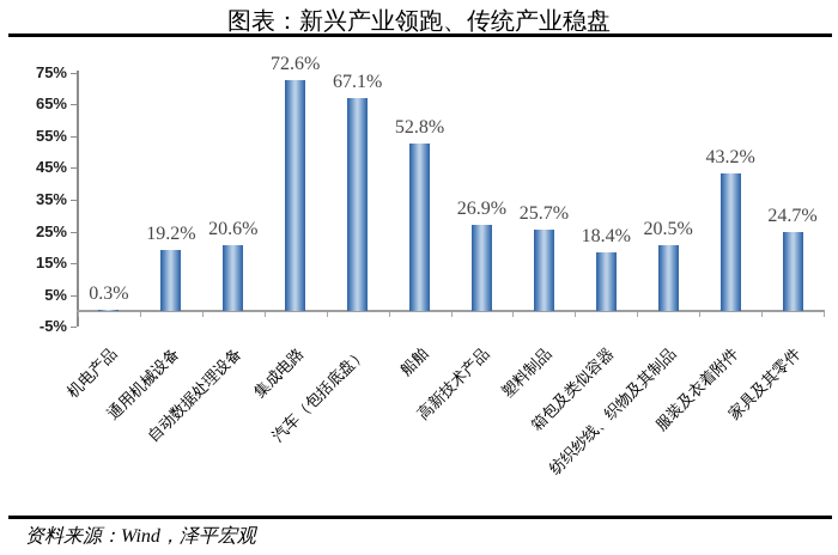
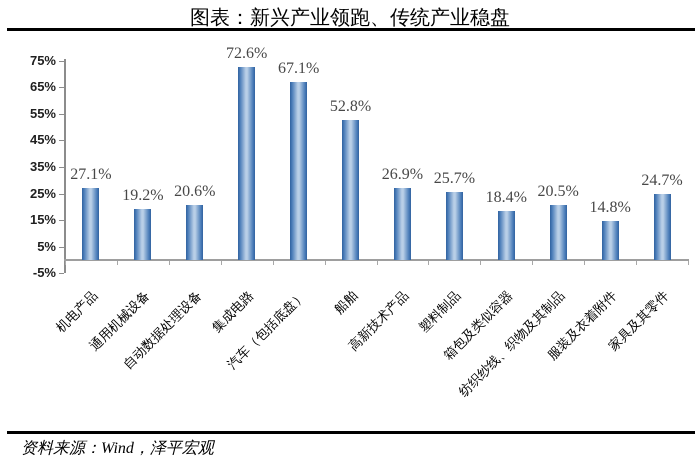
机电产品: 0.3% -> 27.1%
服装及衣着附件: 43.2% -> 14.8%
